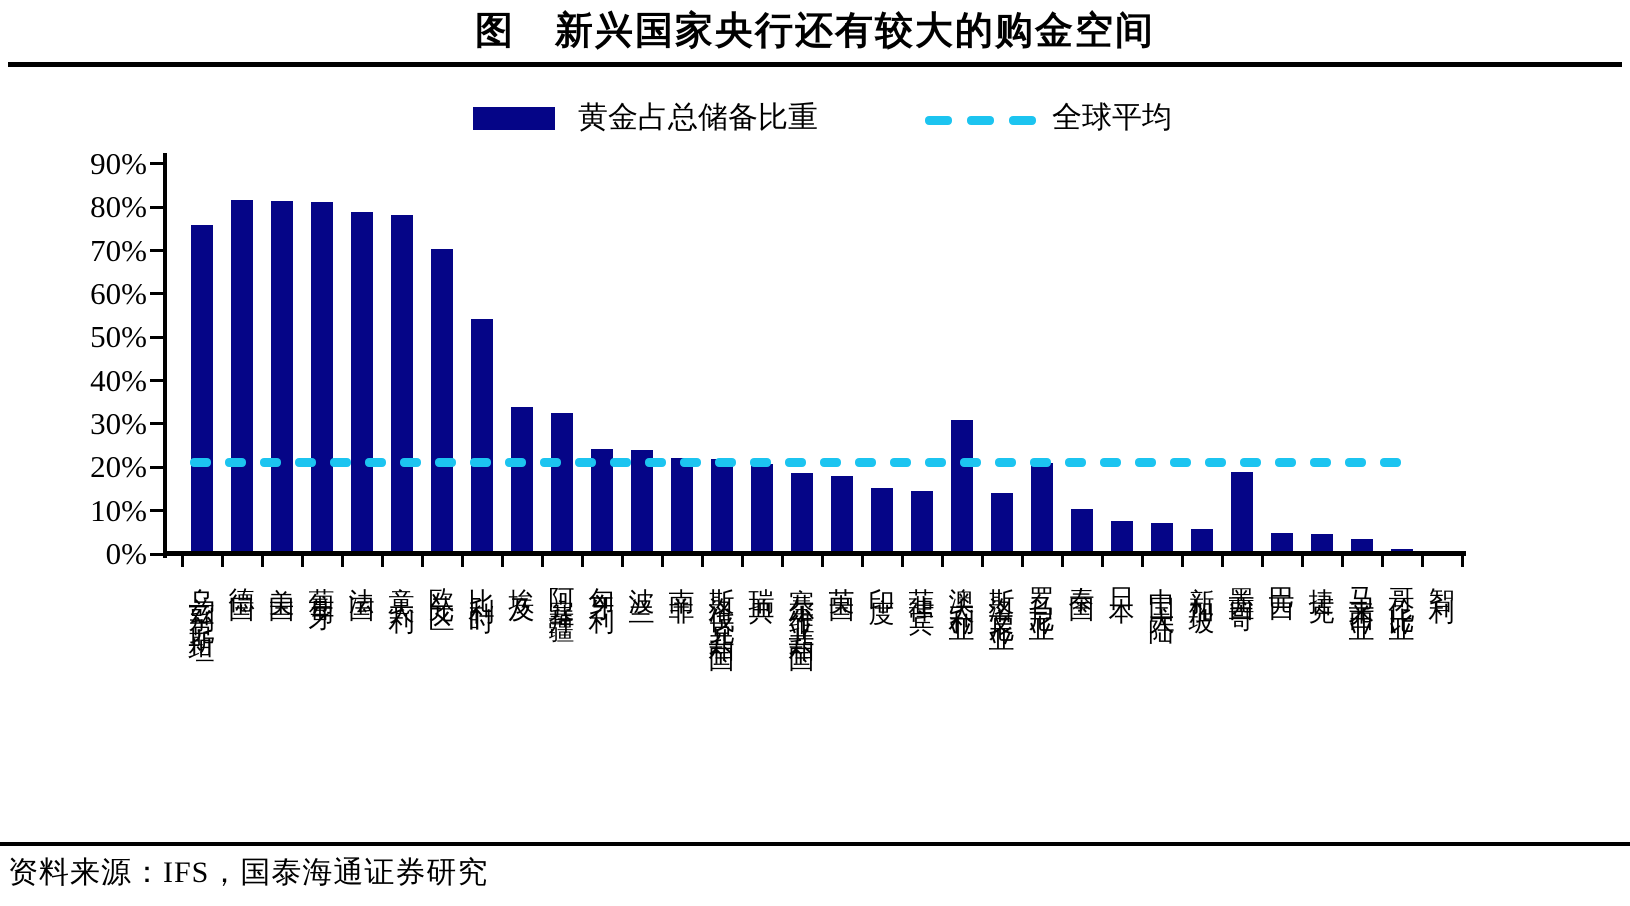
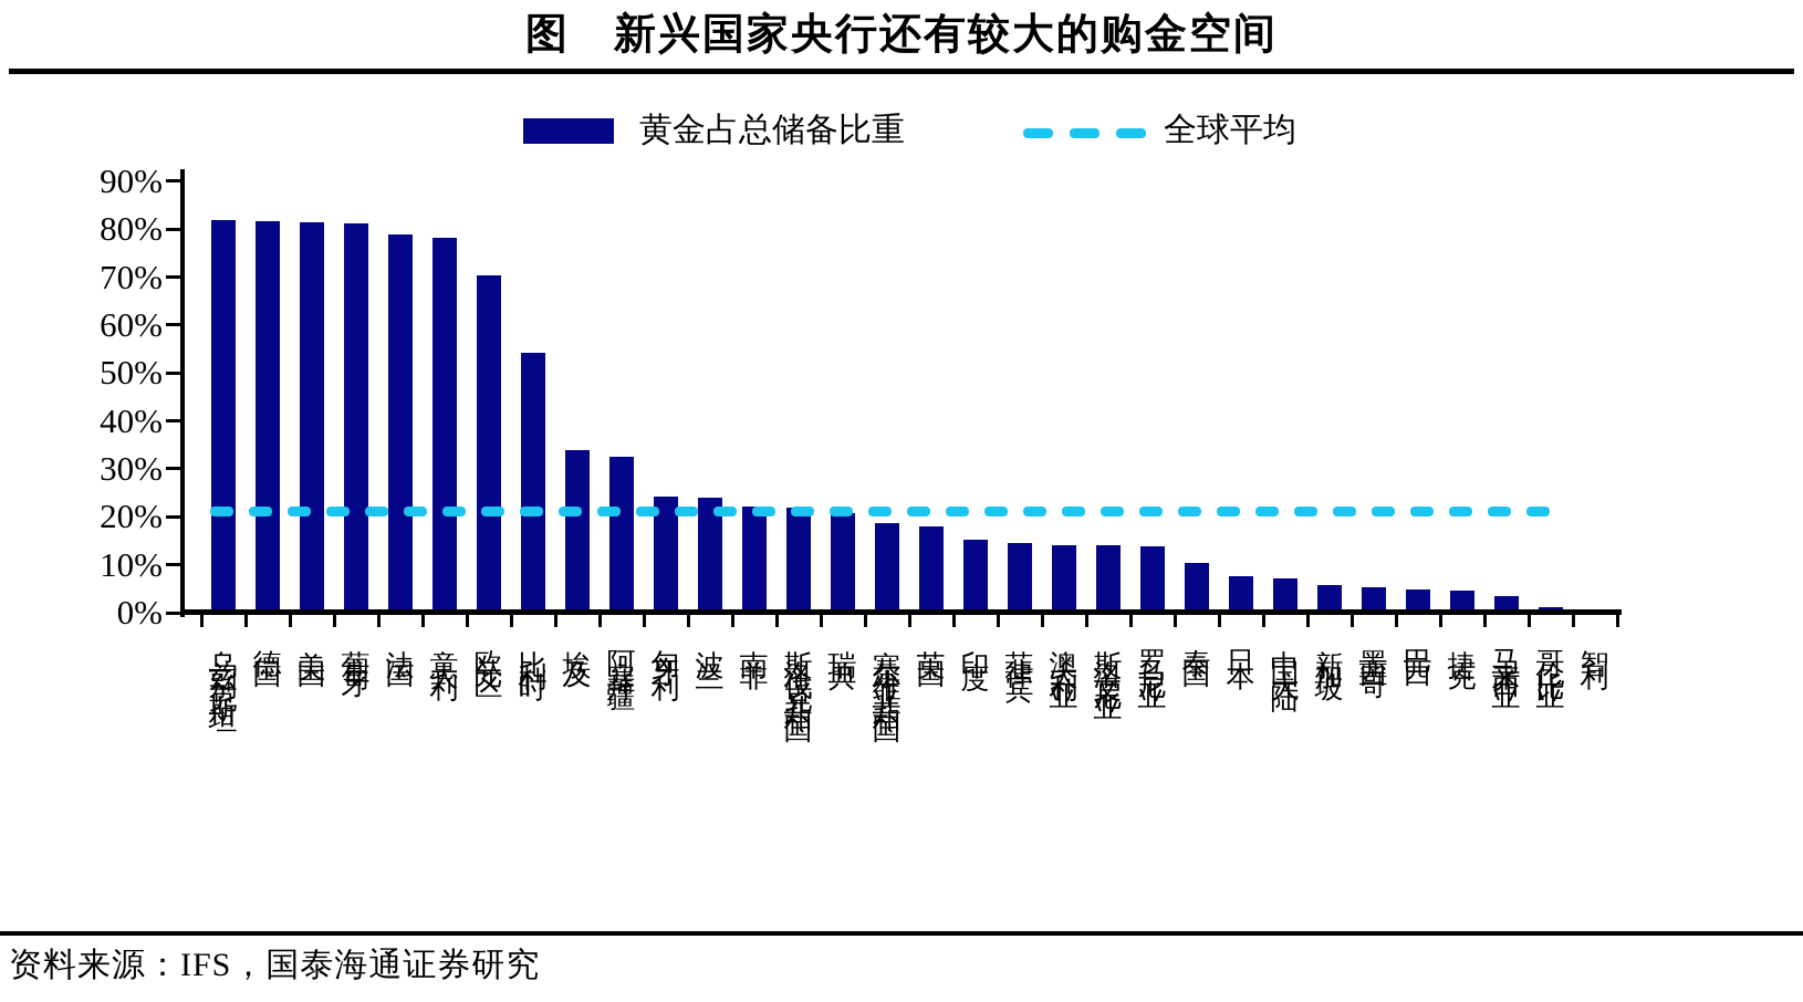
乌兹别克斯坦: 76% -> 82%
澳大利亚: 31% -> 14%
罗马尼亚: 21% -> 14%
墨西哥: 19% -> 5%
